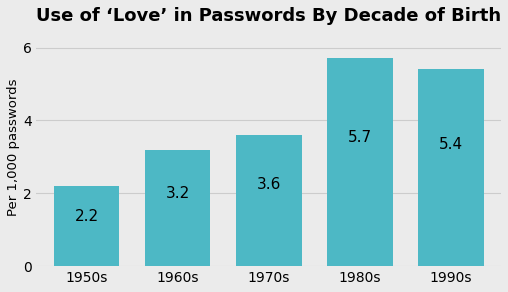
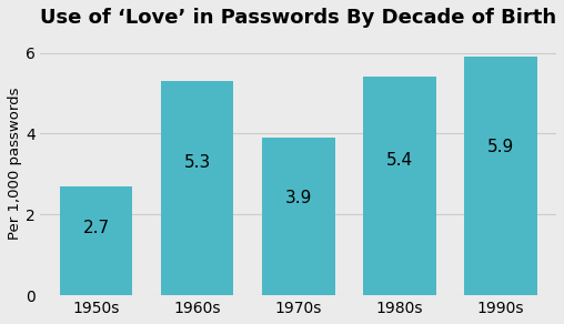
1950s: 2.2 -> 2.7
1960s: 3.2 -> 5.3
1970s: 3.6 -> 3.9
1980s: 5.7 -> 5.4
1990s: 5.4 -> 5.9
